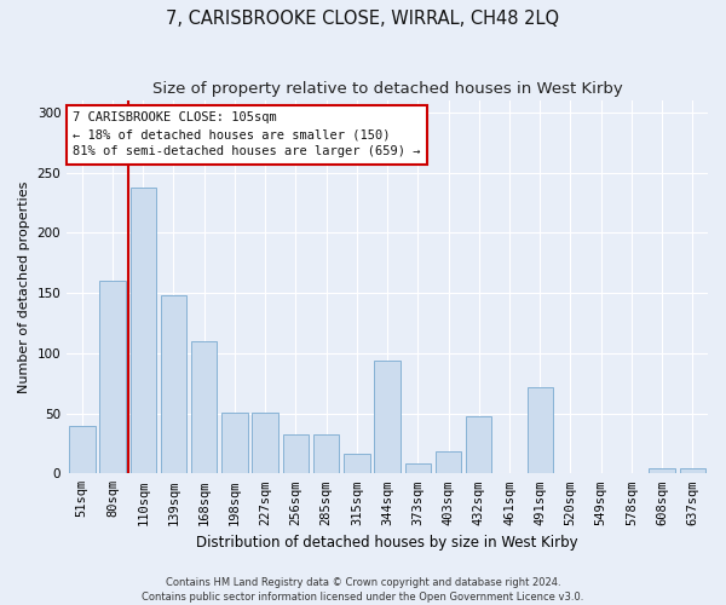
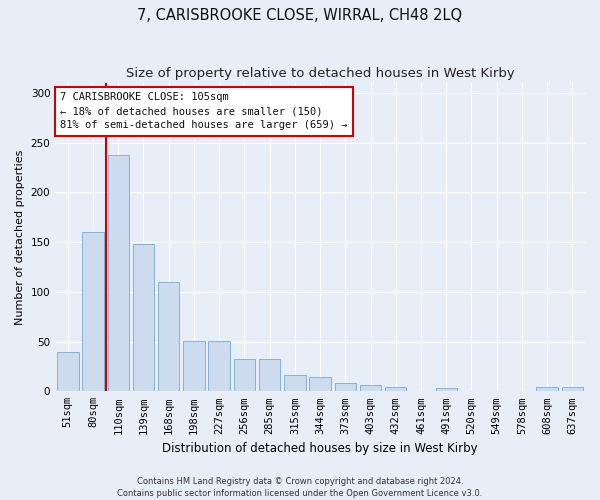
344sqm: 94 -> 14
403sqm: 18 -> 6
432sqm: 48 -> 4
491sqm: 72 -> 3
